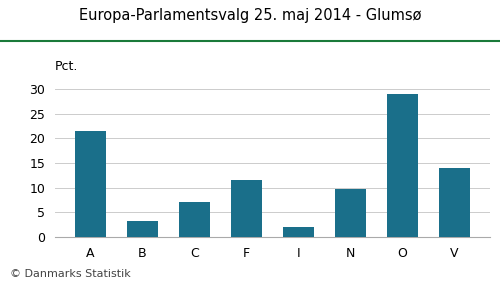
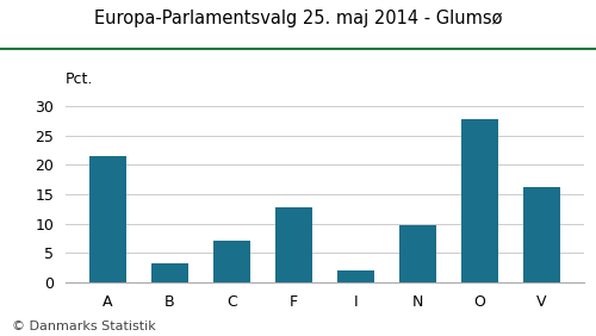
F: 11.5 -> 12.7
O: 29.0 -> 27.8
V: 14.0 -> 16.2
